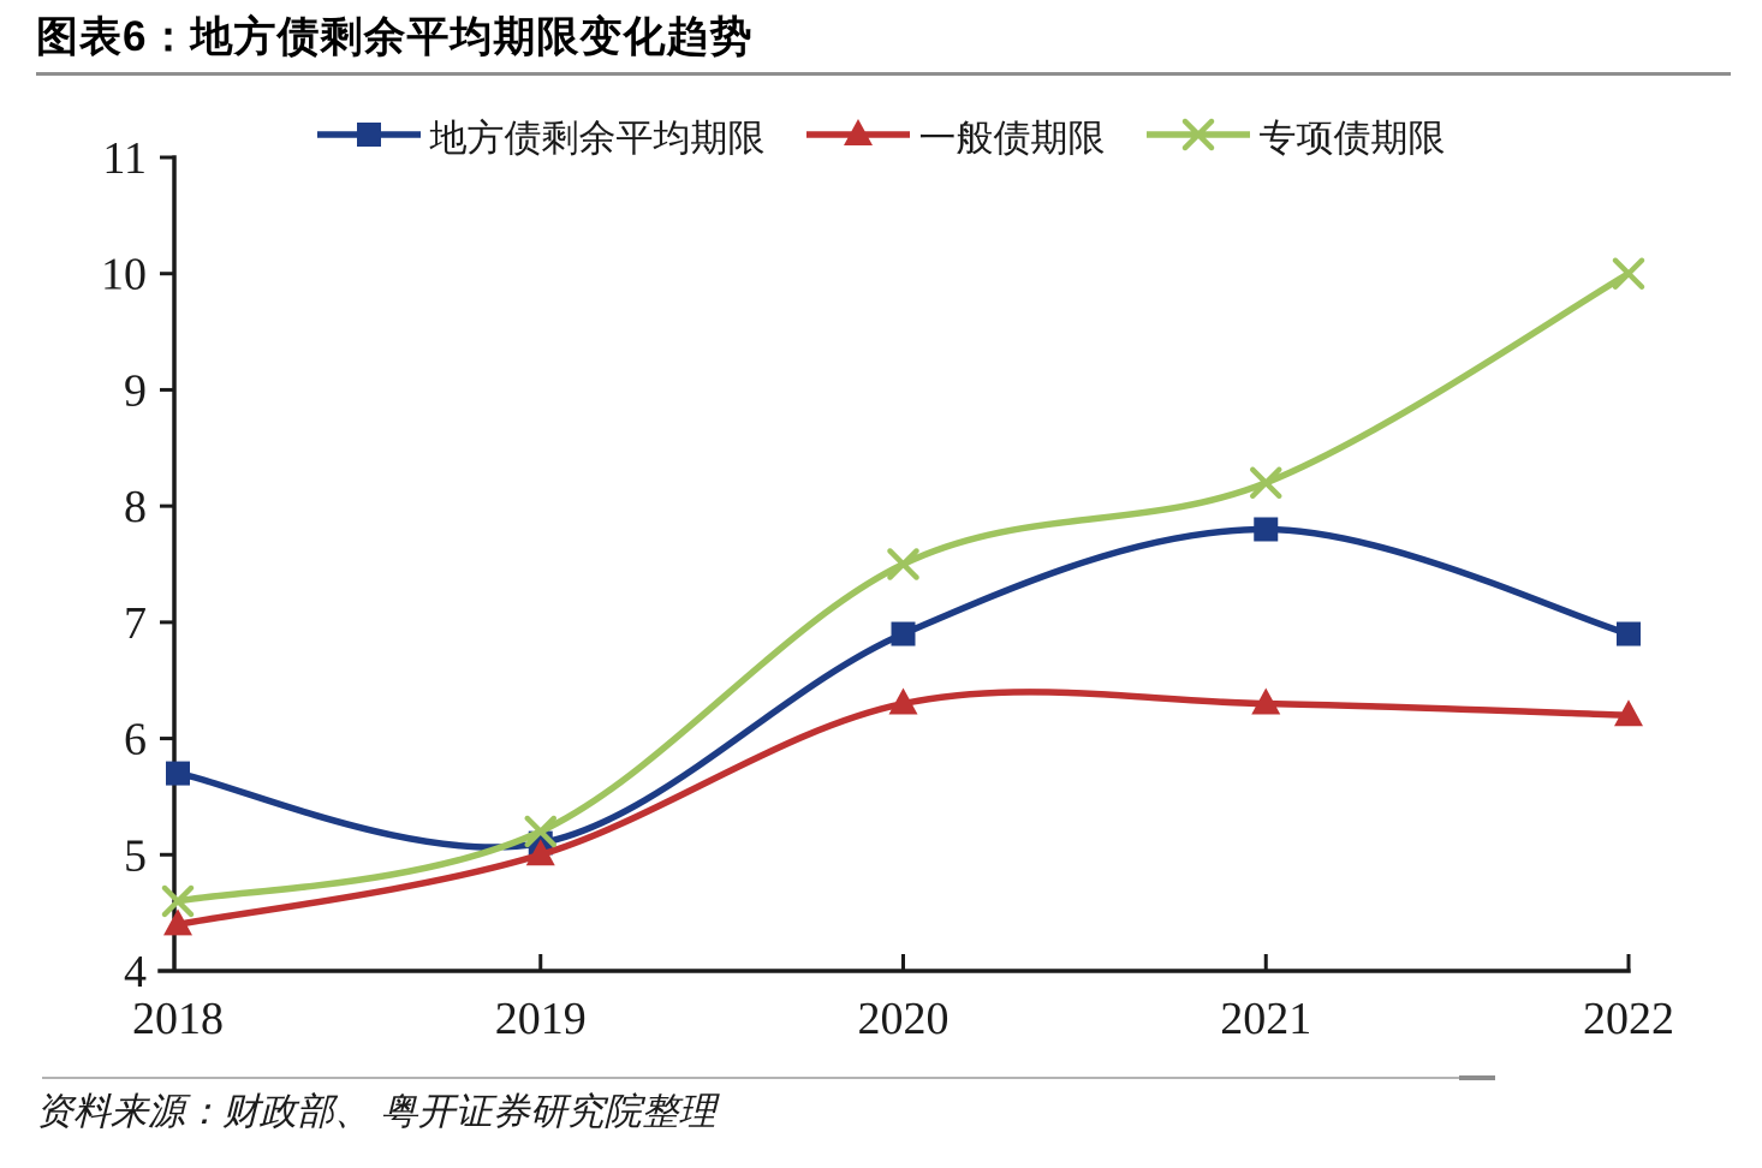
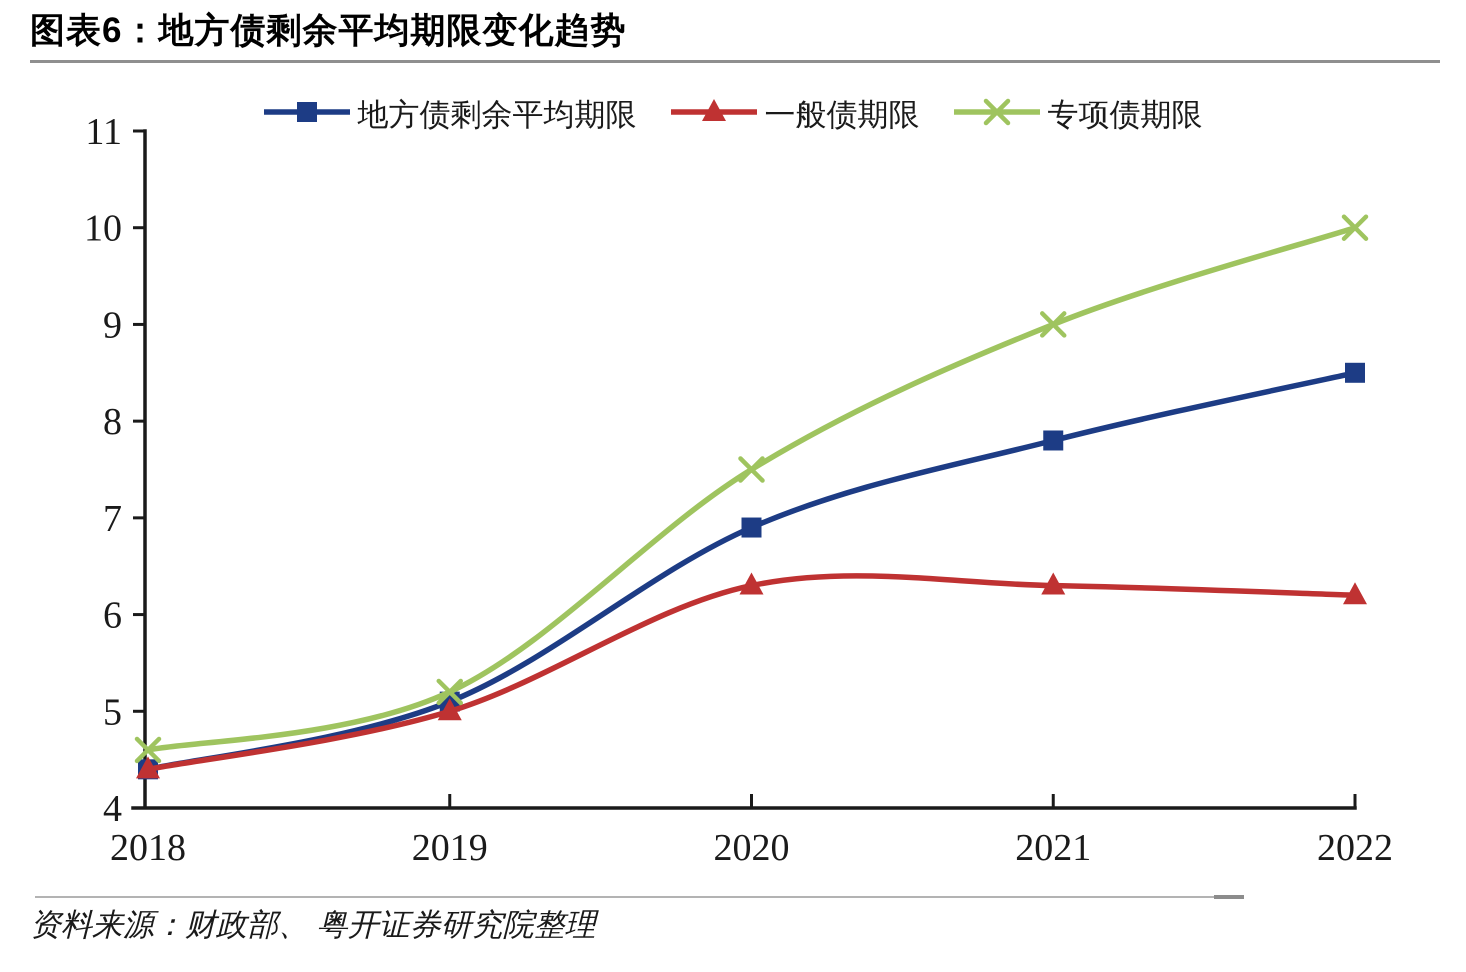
地方债剩余平均期限/2018: 5.7 -> 4.4
专项债期限/2021: 8.2 -> 9.0
地方债剩余平均期限/2022: 6.9 -> 8.5
